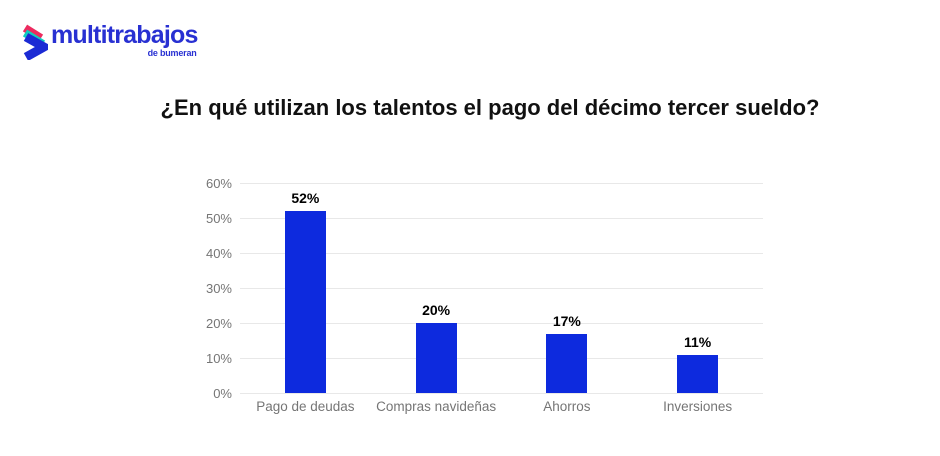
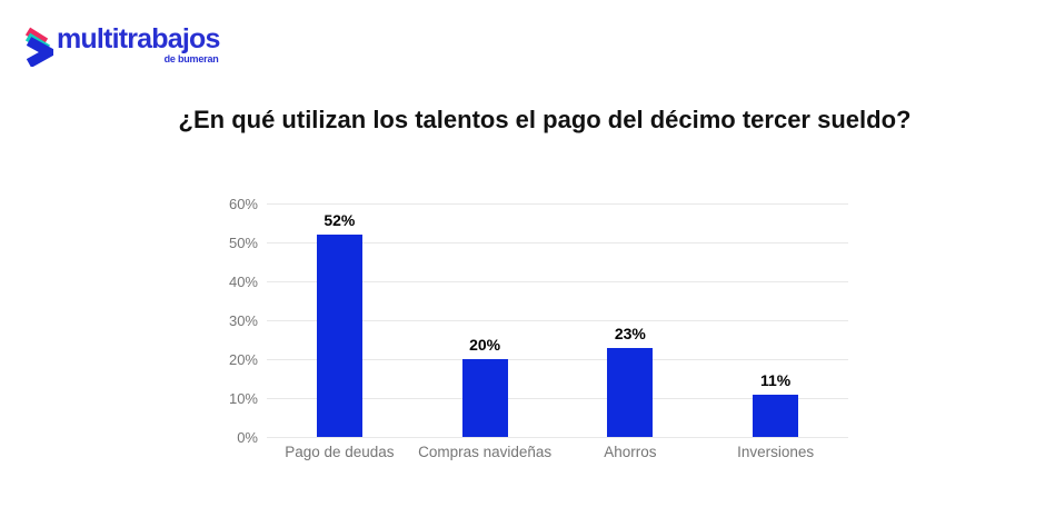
Ahorros: 17% -> 23%
